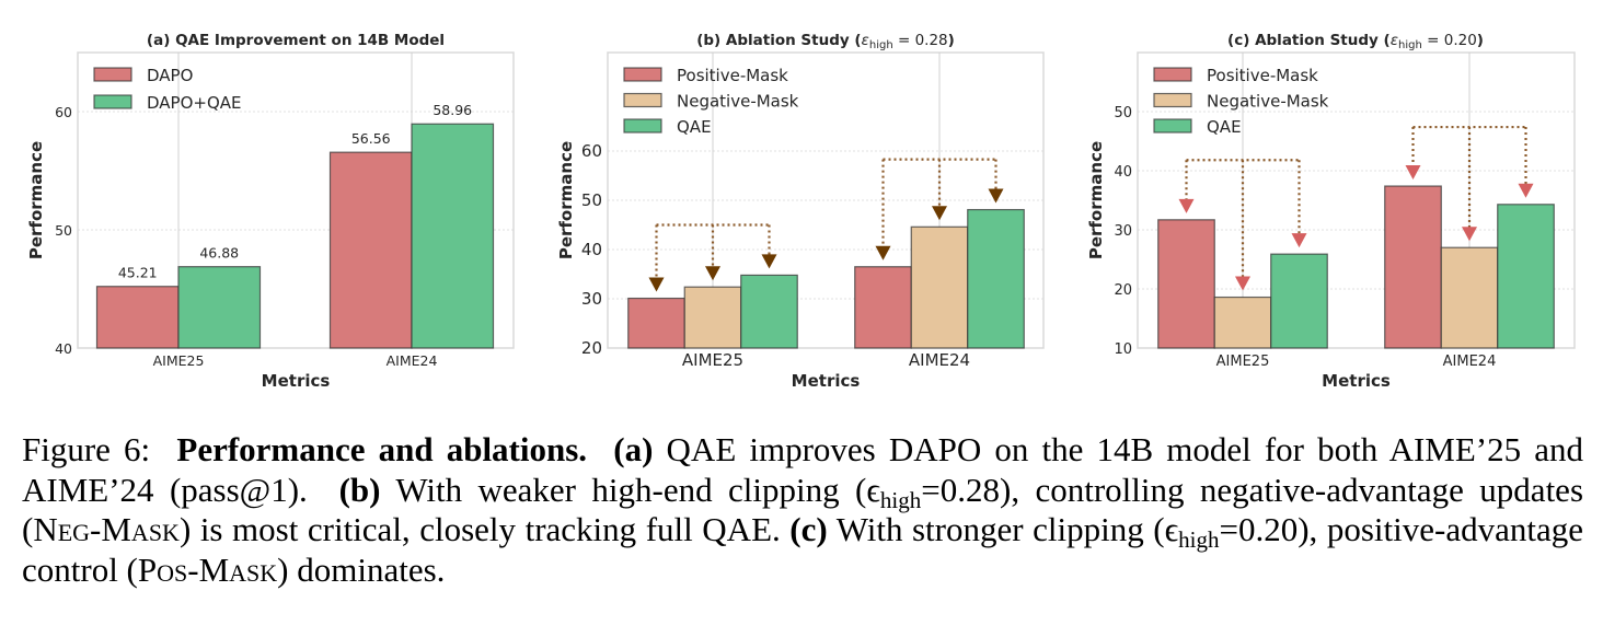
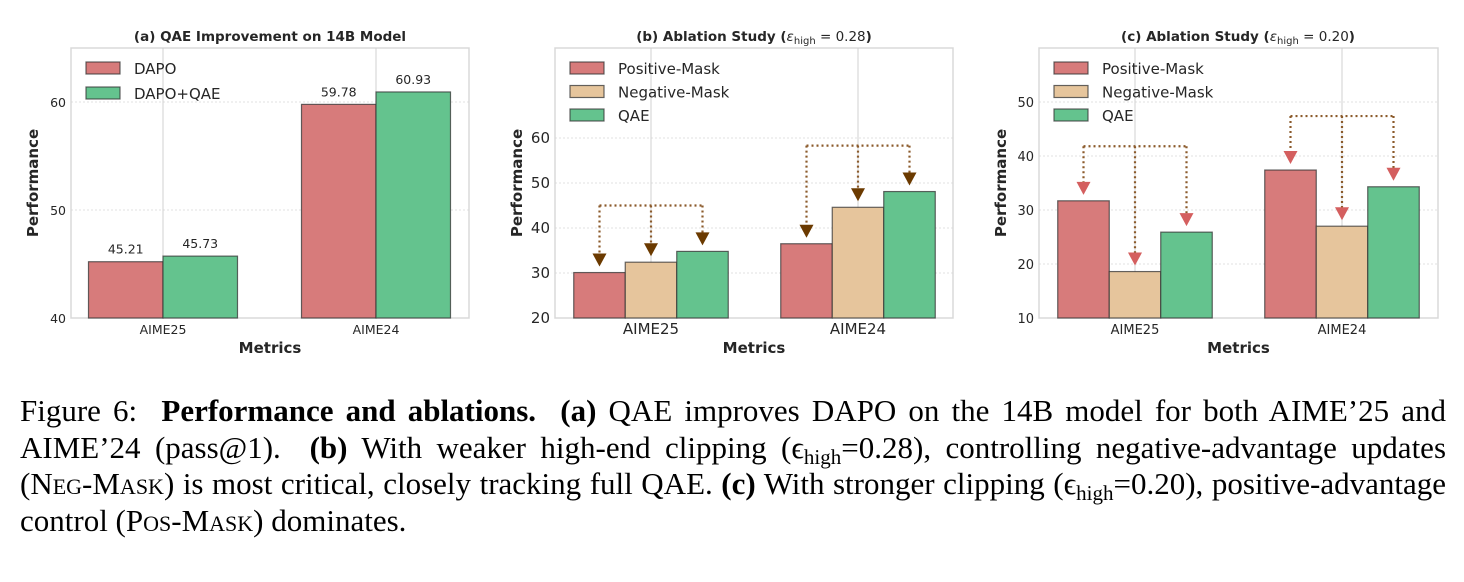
(a) QAE Improvement on 14B Model/DAPO+QAE/AIME25: 46.88 -> 45.73
(a) QAE Improvement on 14B Model/DAPO/AIME24: 56.56 -> 59.78
(a) QAE Improvement on 14B Model/DAPO+QAE/AIME24: 58.96 -> 60.93
